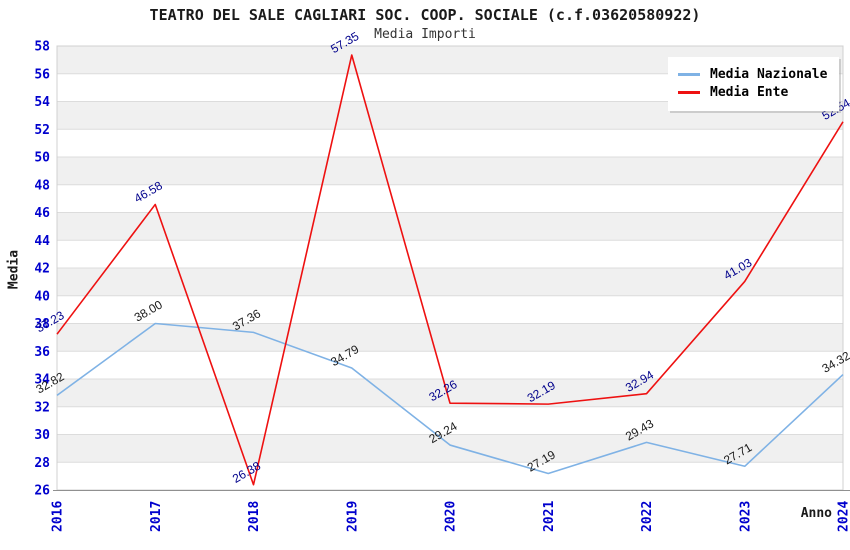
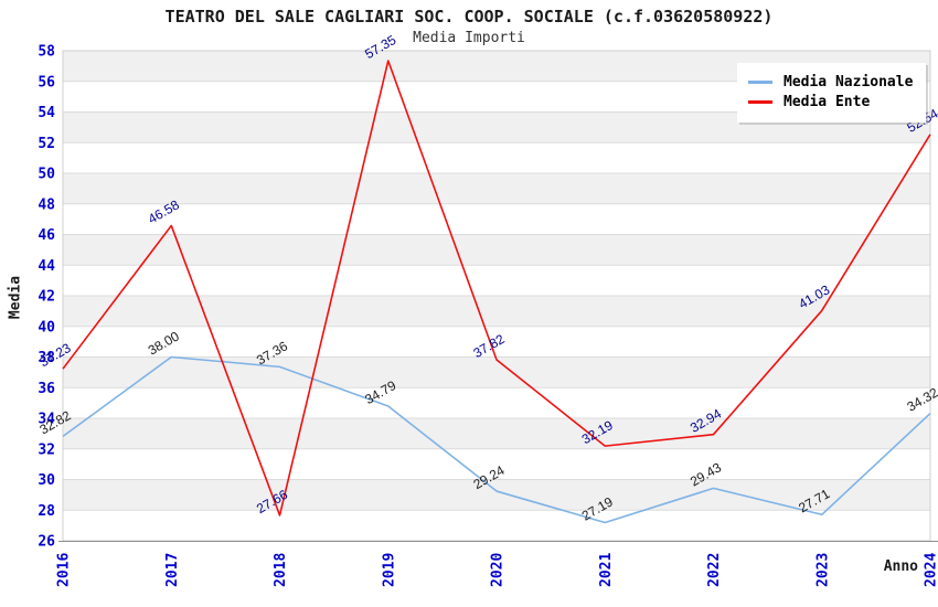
Media Ente/2018: 26.38 -> 27.66
Media Ente/2020: 32.26 -> 37.82
